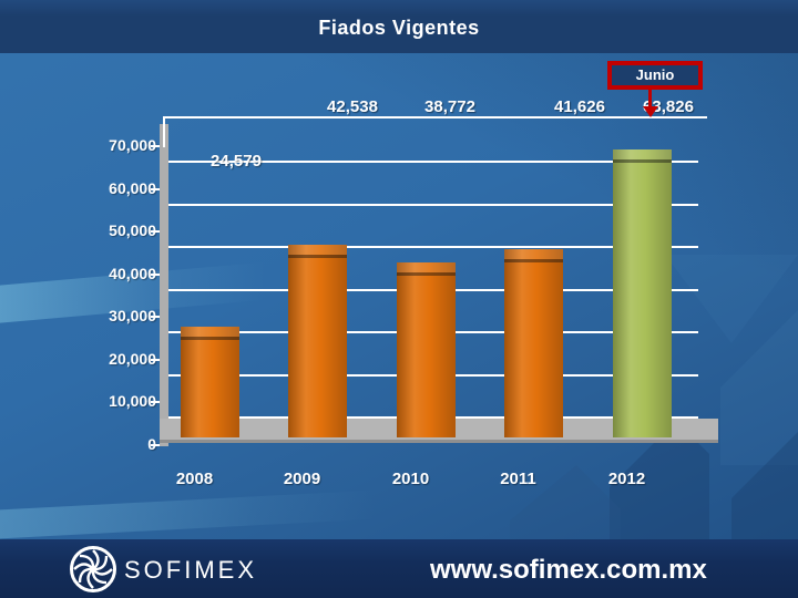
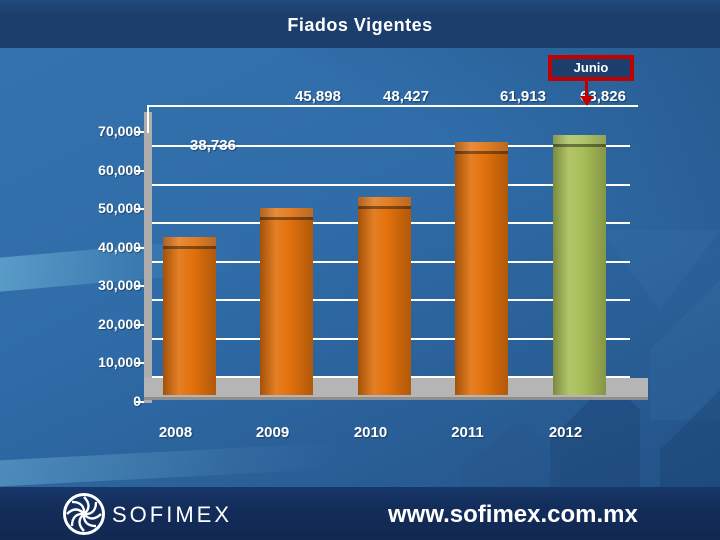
2008: 24,579 -> 38,736
2009: 42,538 -> 45,898
2010: 38,772 -> 48,427
2011: 41,626 -> 61,913
